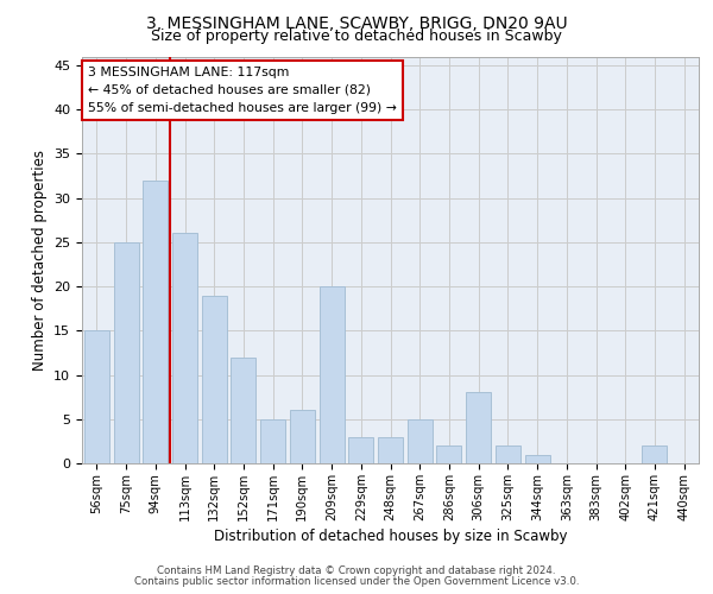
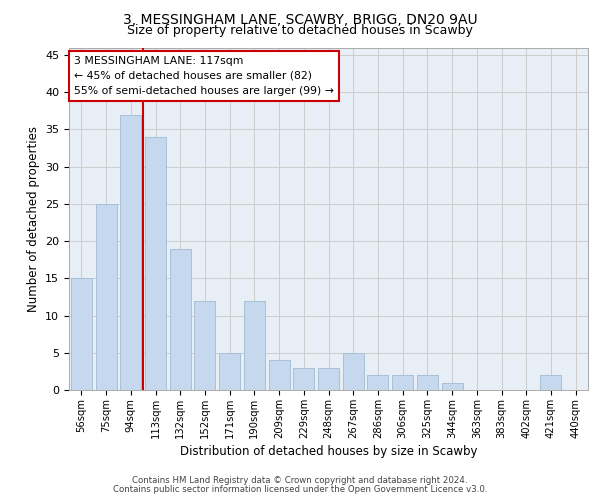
94sqm: 32 -> 37
113sqm: 26 -> 34
190sqm: 6 -> 12
209sqm: 20 -> 4
306sqm: 8 -> 2
